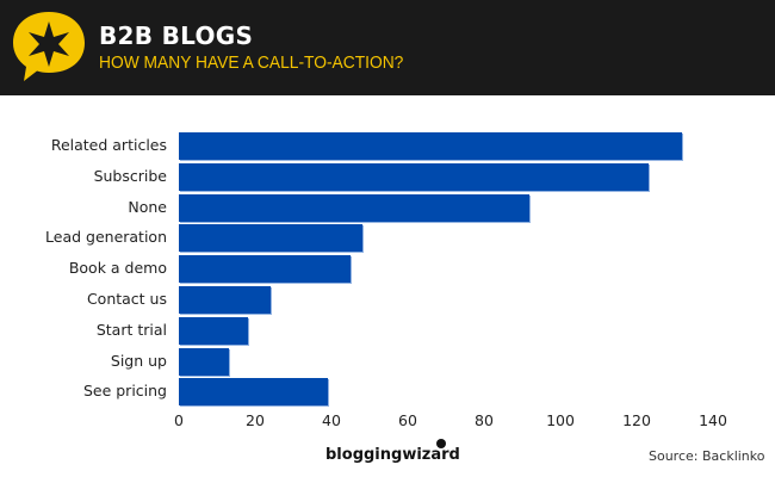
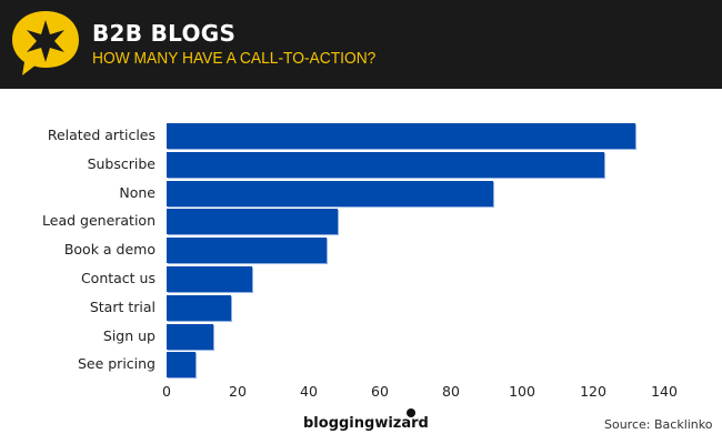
See pricing: 39 -> 8
